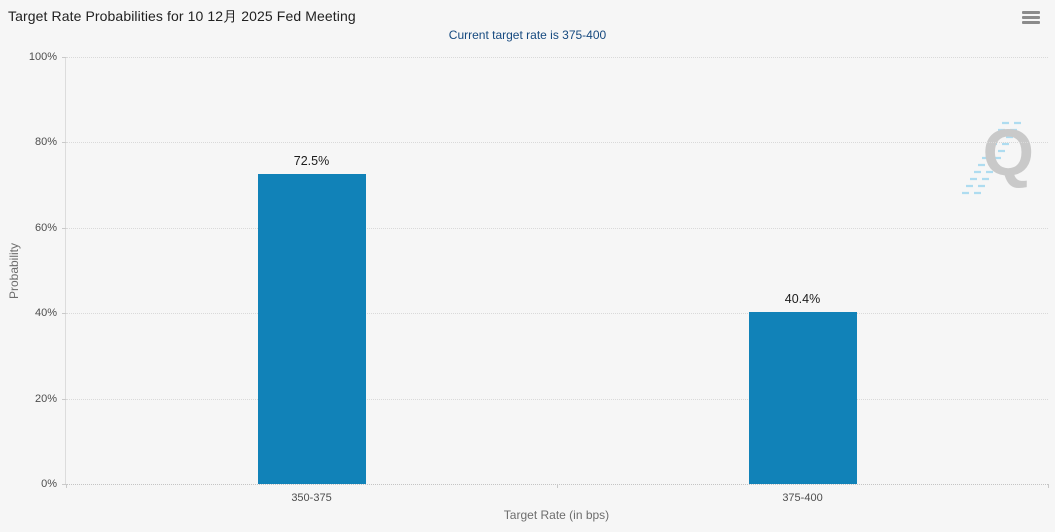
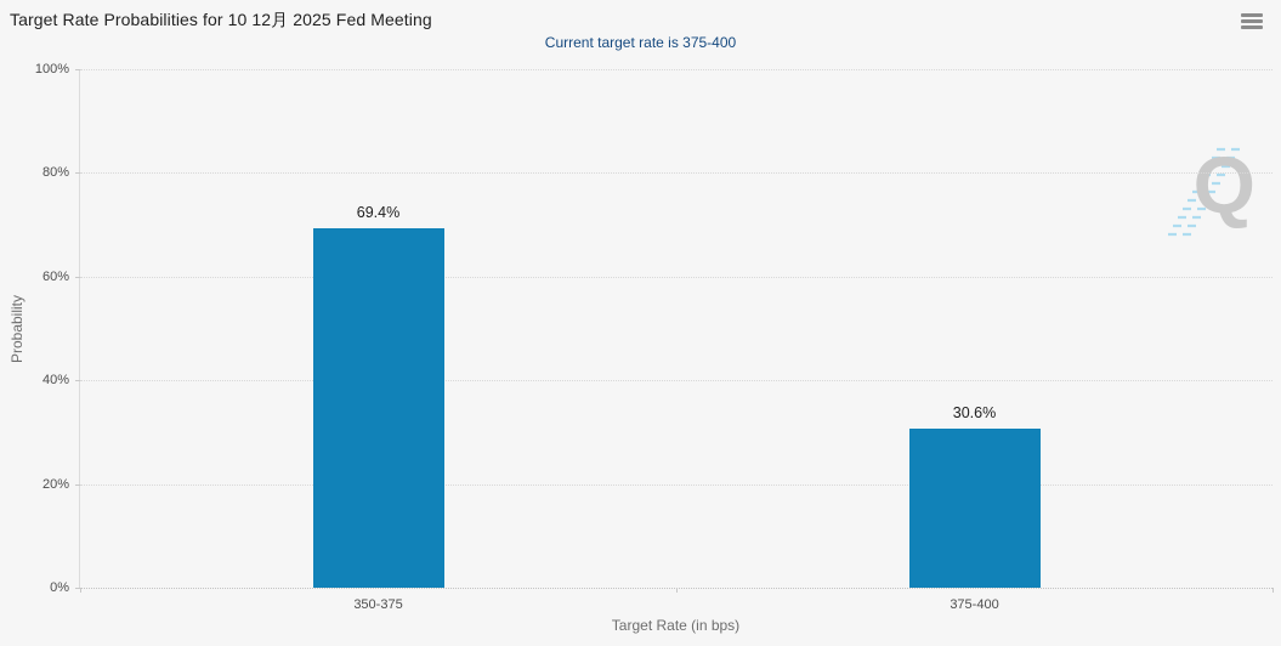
350-375: 72.5% -> 69.4%
375-400: 40.4% -> 30.6%
